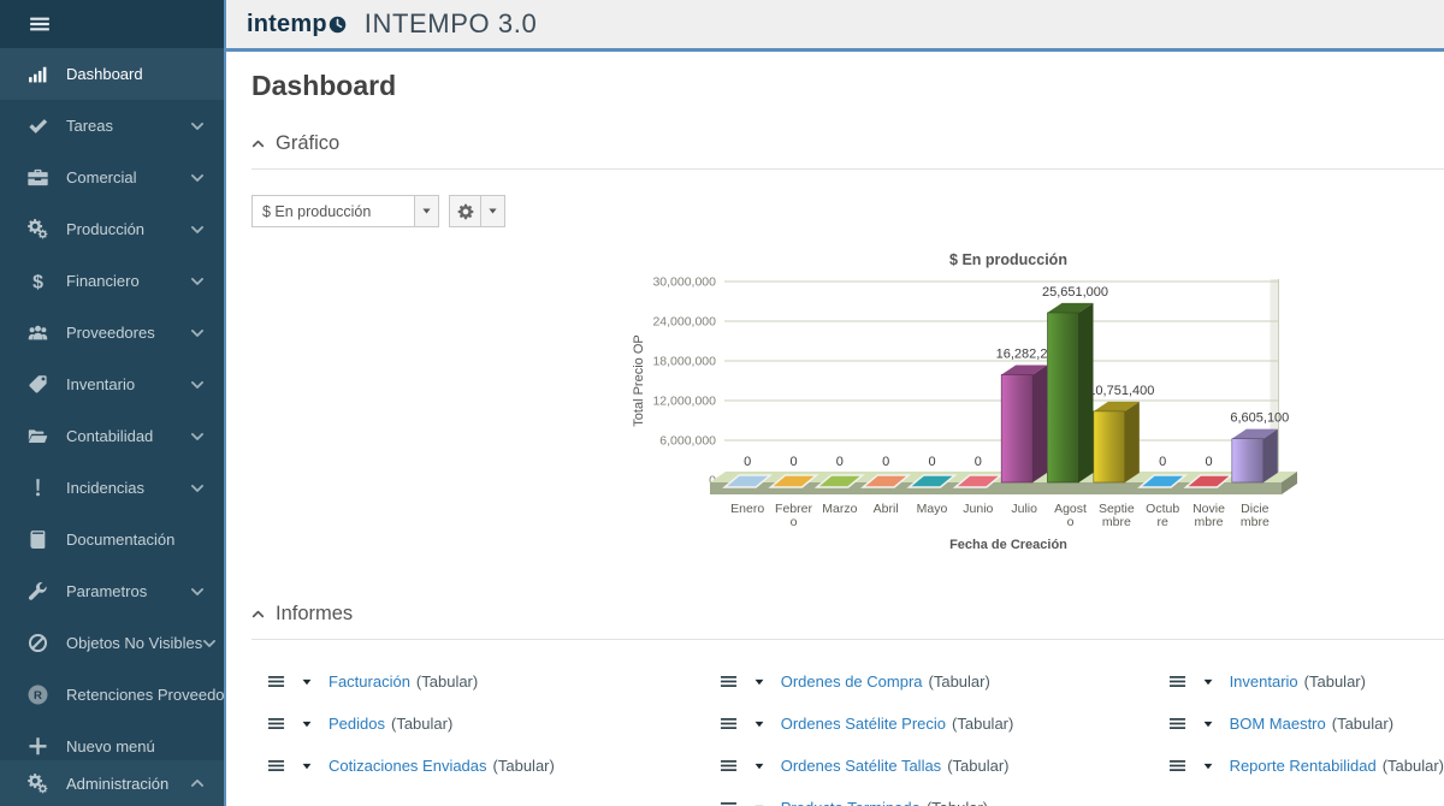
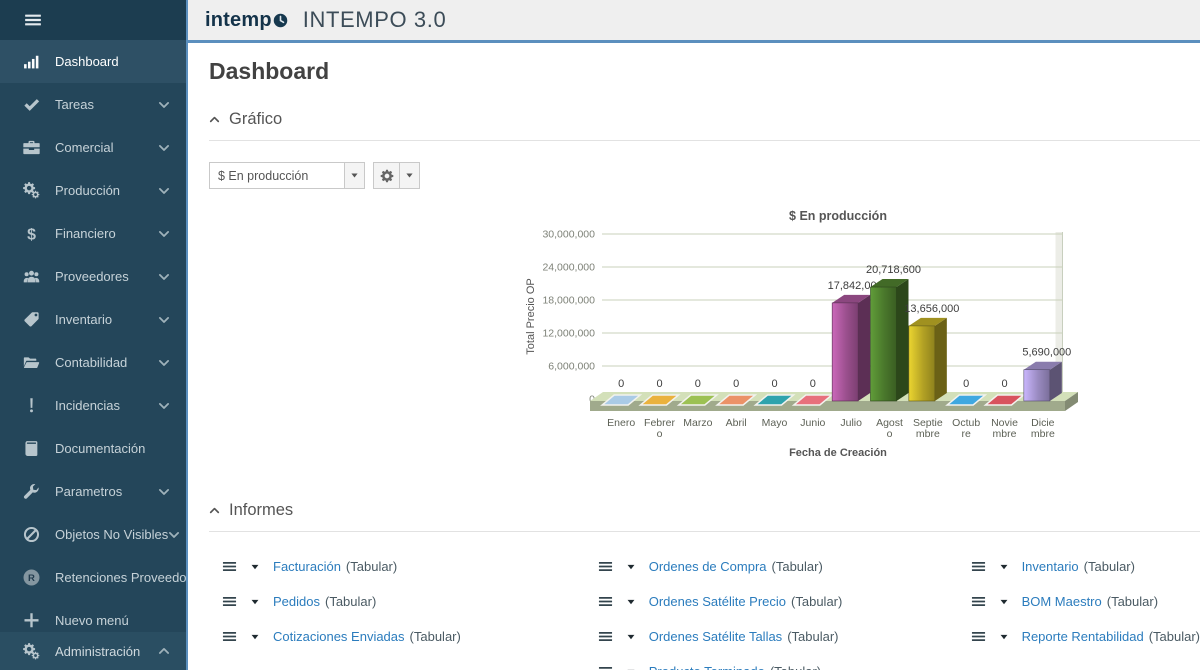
Julio: 16,282,200 -> 17,842,000
Agosto: 25,651,000 -> 20,718,600
Septiembre: 10,751,400 -> 13,656,000
Diciembre: 6,605,100 -> 5,690,000
